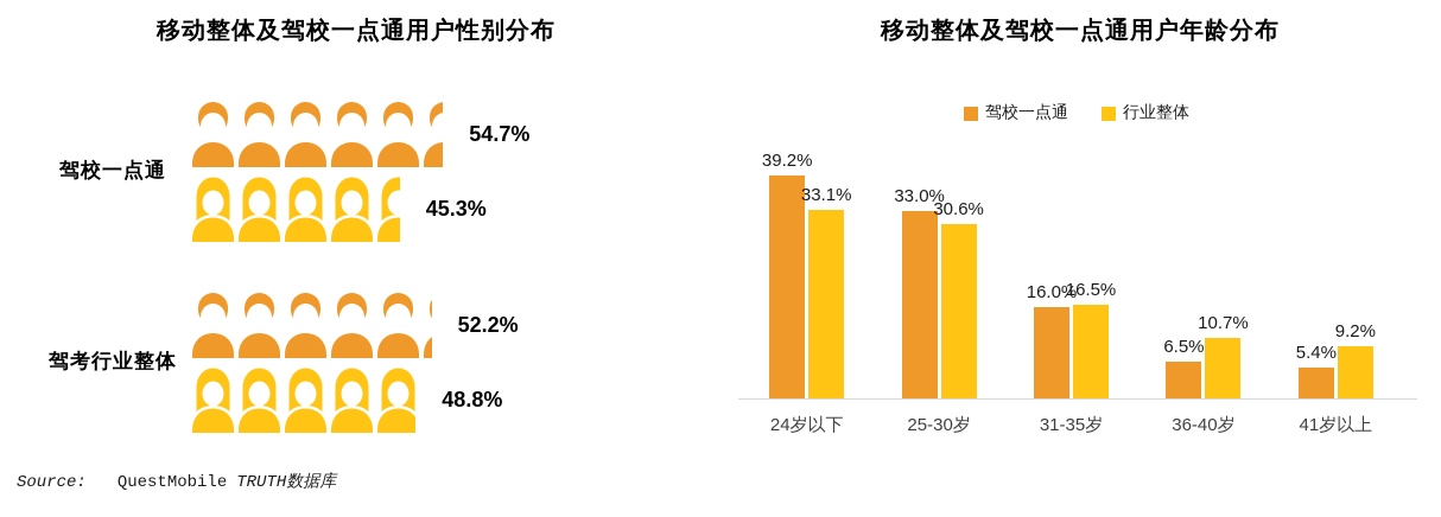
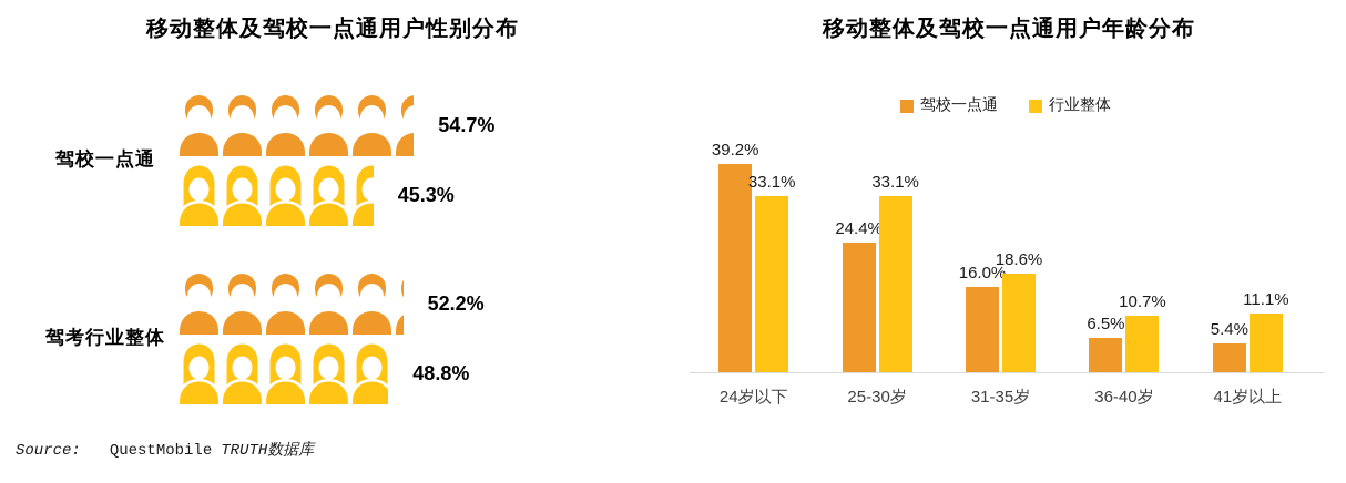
移动整体及驾校一点通用户年龄分布/驾校一点通/25-30岁: 33.0% -> 24.4%
移动整体及驾校一点通用户年龄分布/行业整体/25-30岁: 30.6% -> 33.1%
移动整体及驾校一点通用户年龄分布/行业整体/31-35岁: 16.5% -> 18.6%
移动整体及驾校一点通用户年龄分布/行业整体/41岁以上: 9.2% -> 11.1%
